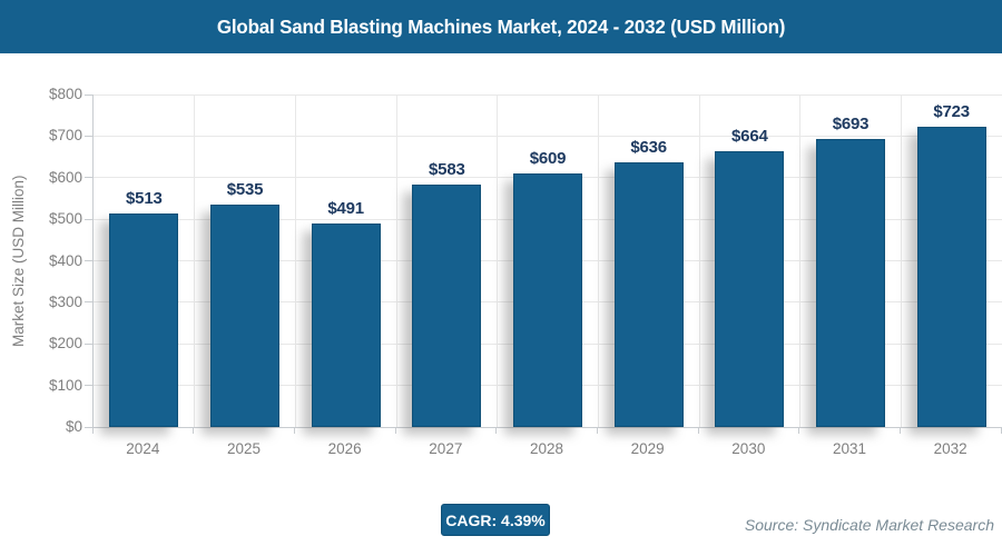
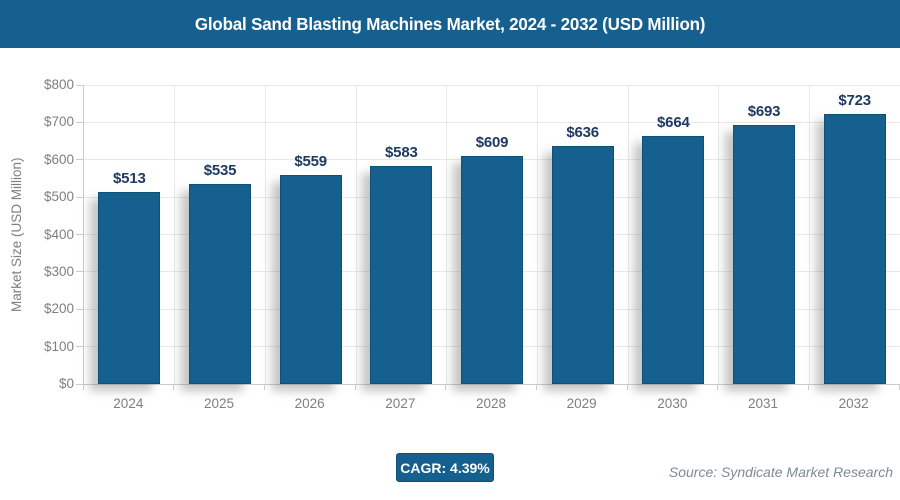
2026: $491 -> $559
